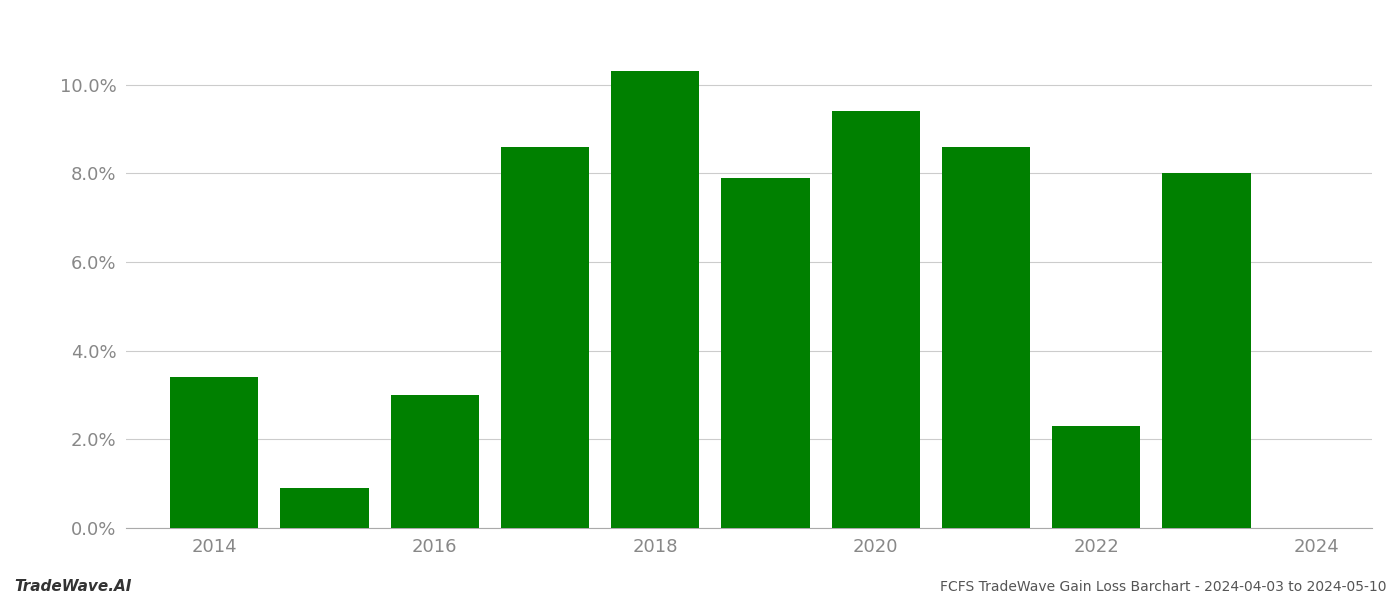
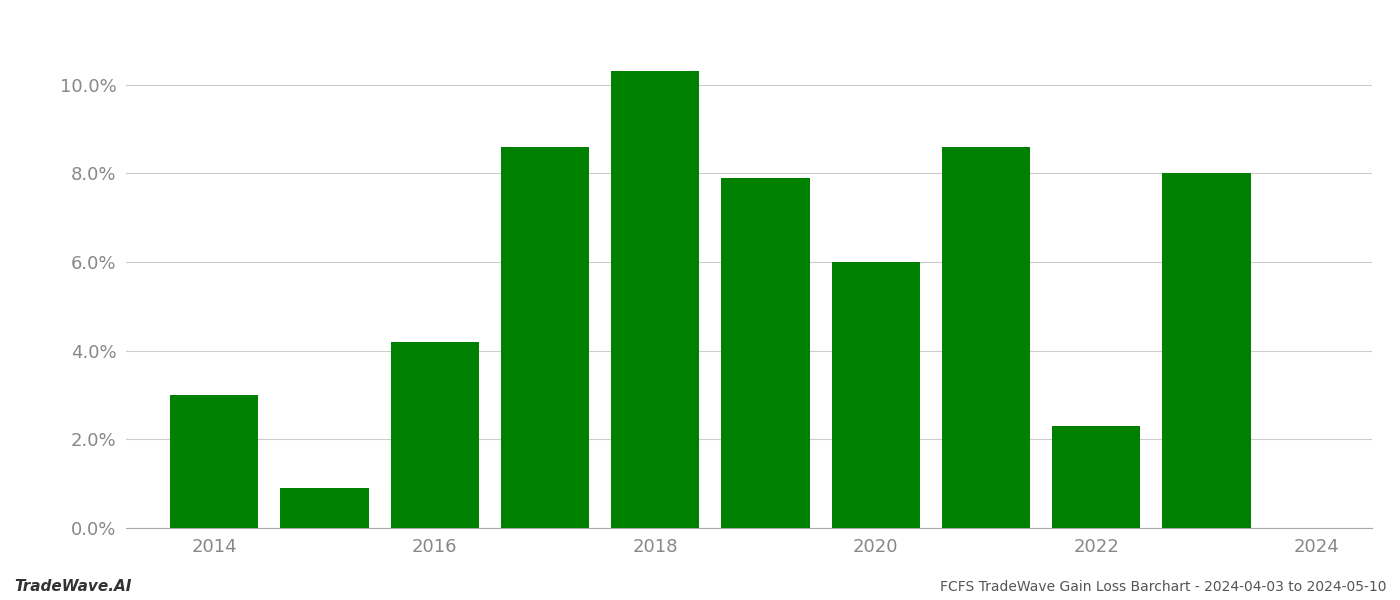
2014: 3.4% -> 3.0%
2016: 3.0% -> 4.2%
2020: 9.4% -> 6.0%
